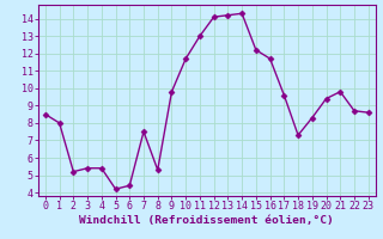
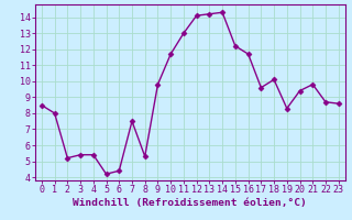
18: 7.3 -> 10.1
